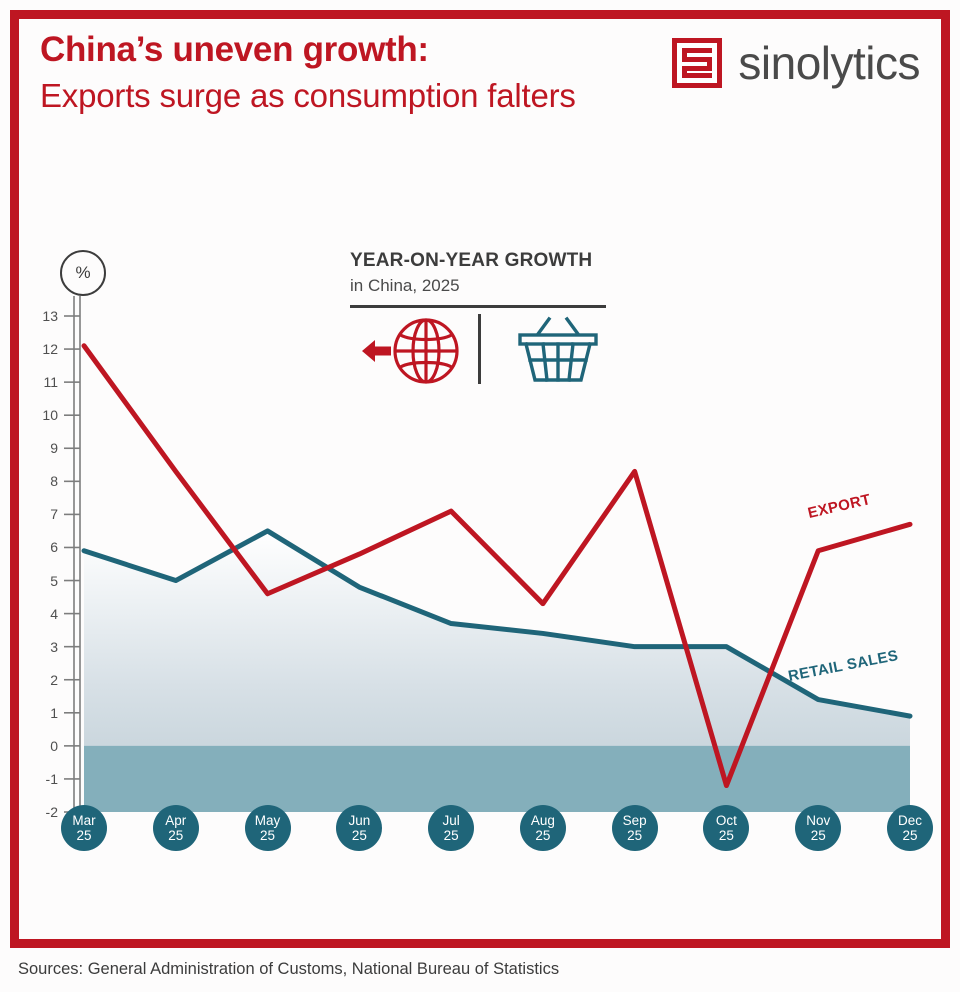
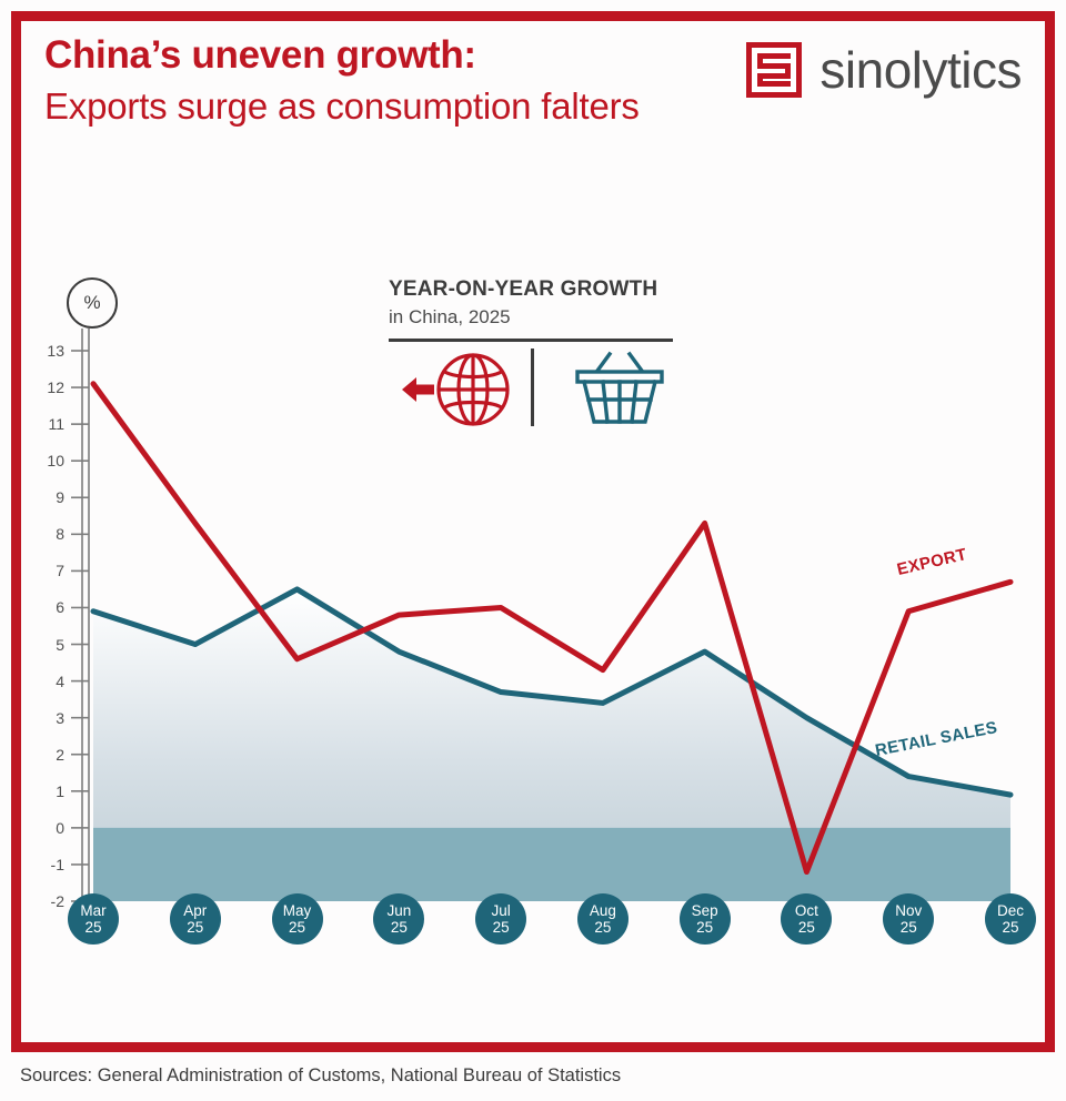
EXPORT/Jul 25: 7.1 -> 6.0
RETAIL SALES/Sep 25: 3.0 -> 4.8
